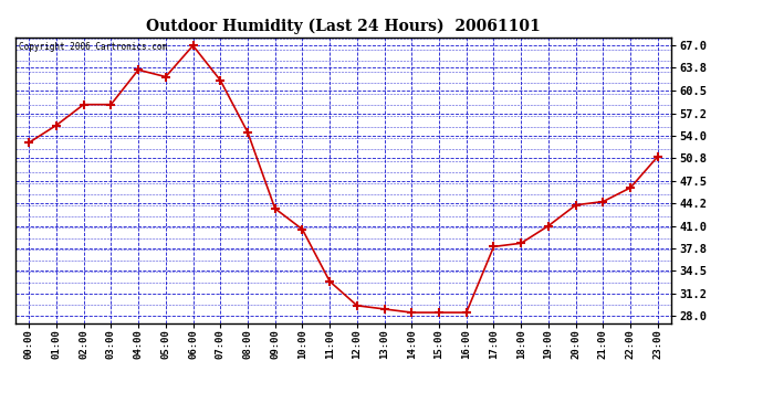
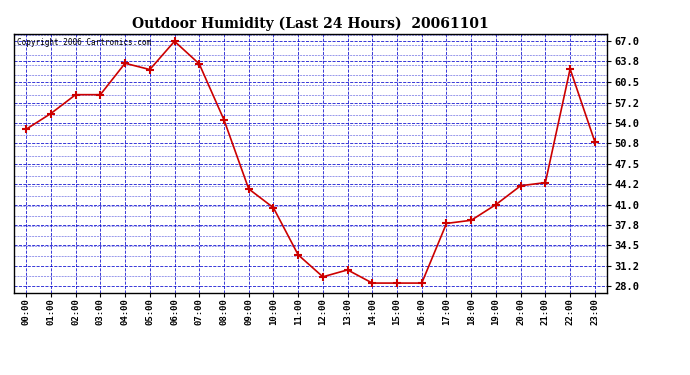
07:00: 62.0 -> 63.4
13:00: 29.0 -> 30.6
22:00: 46.5 -> 62.6
